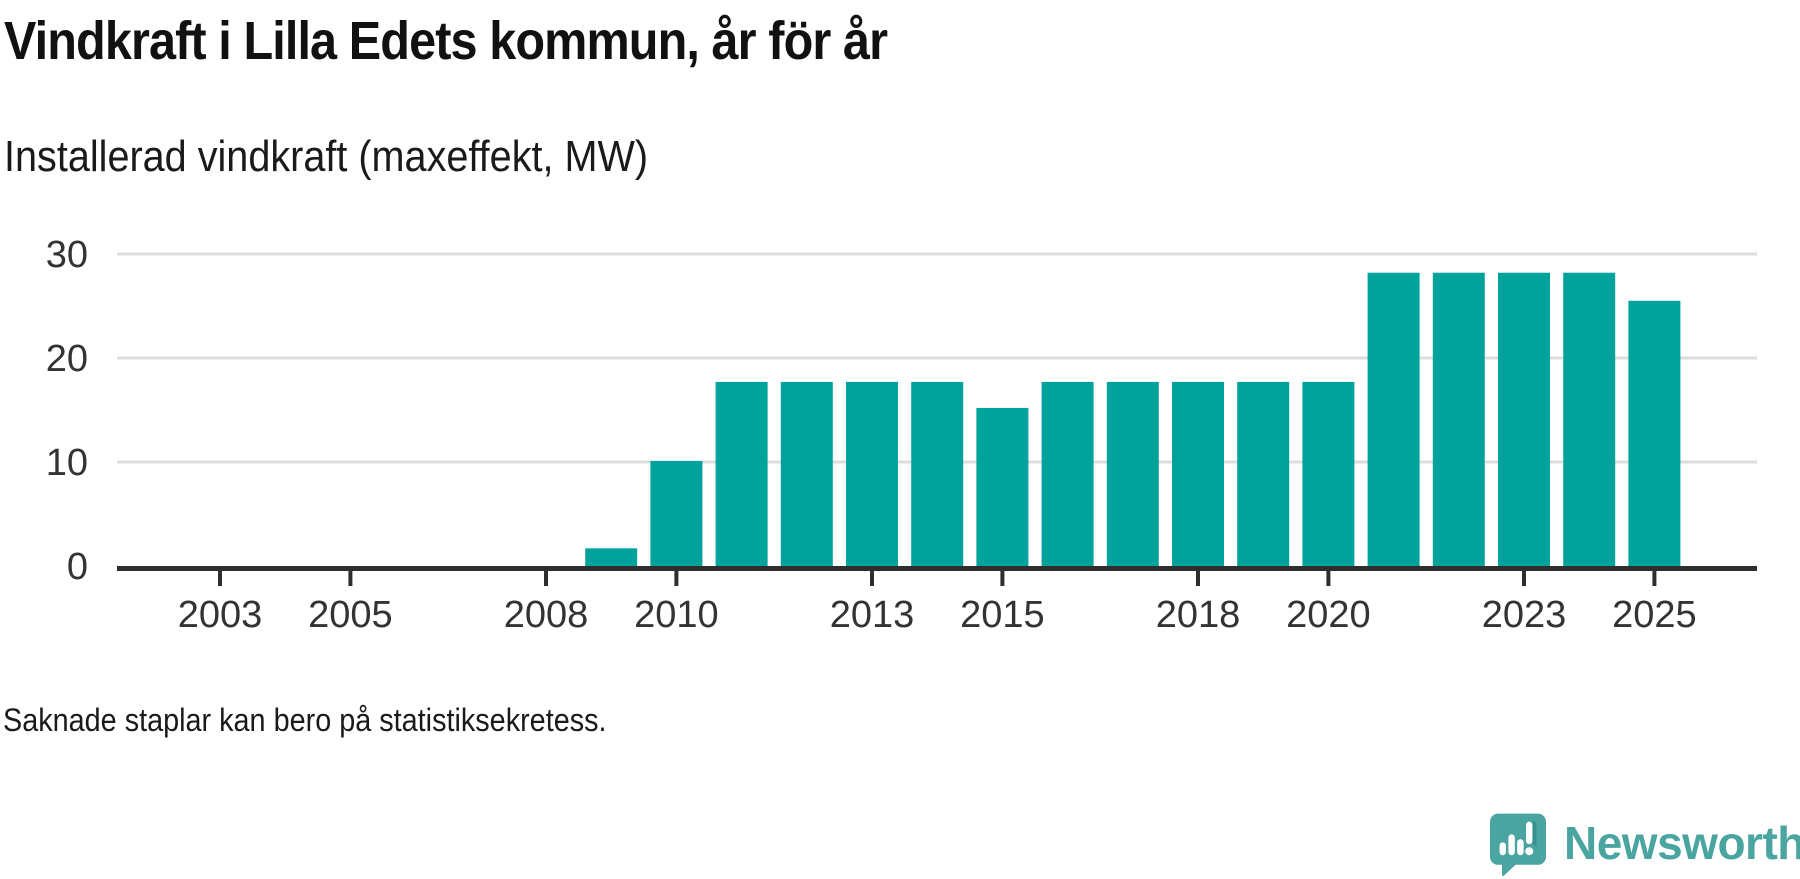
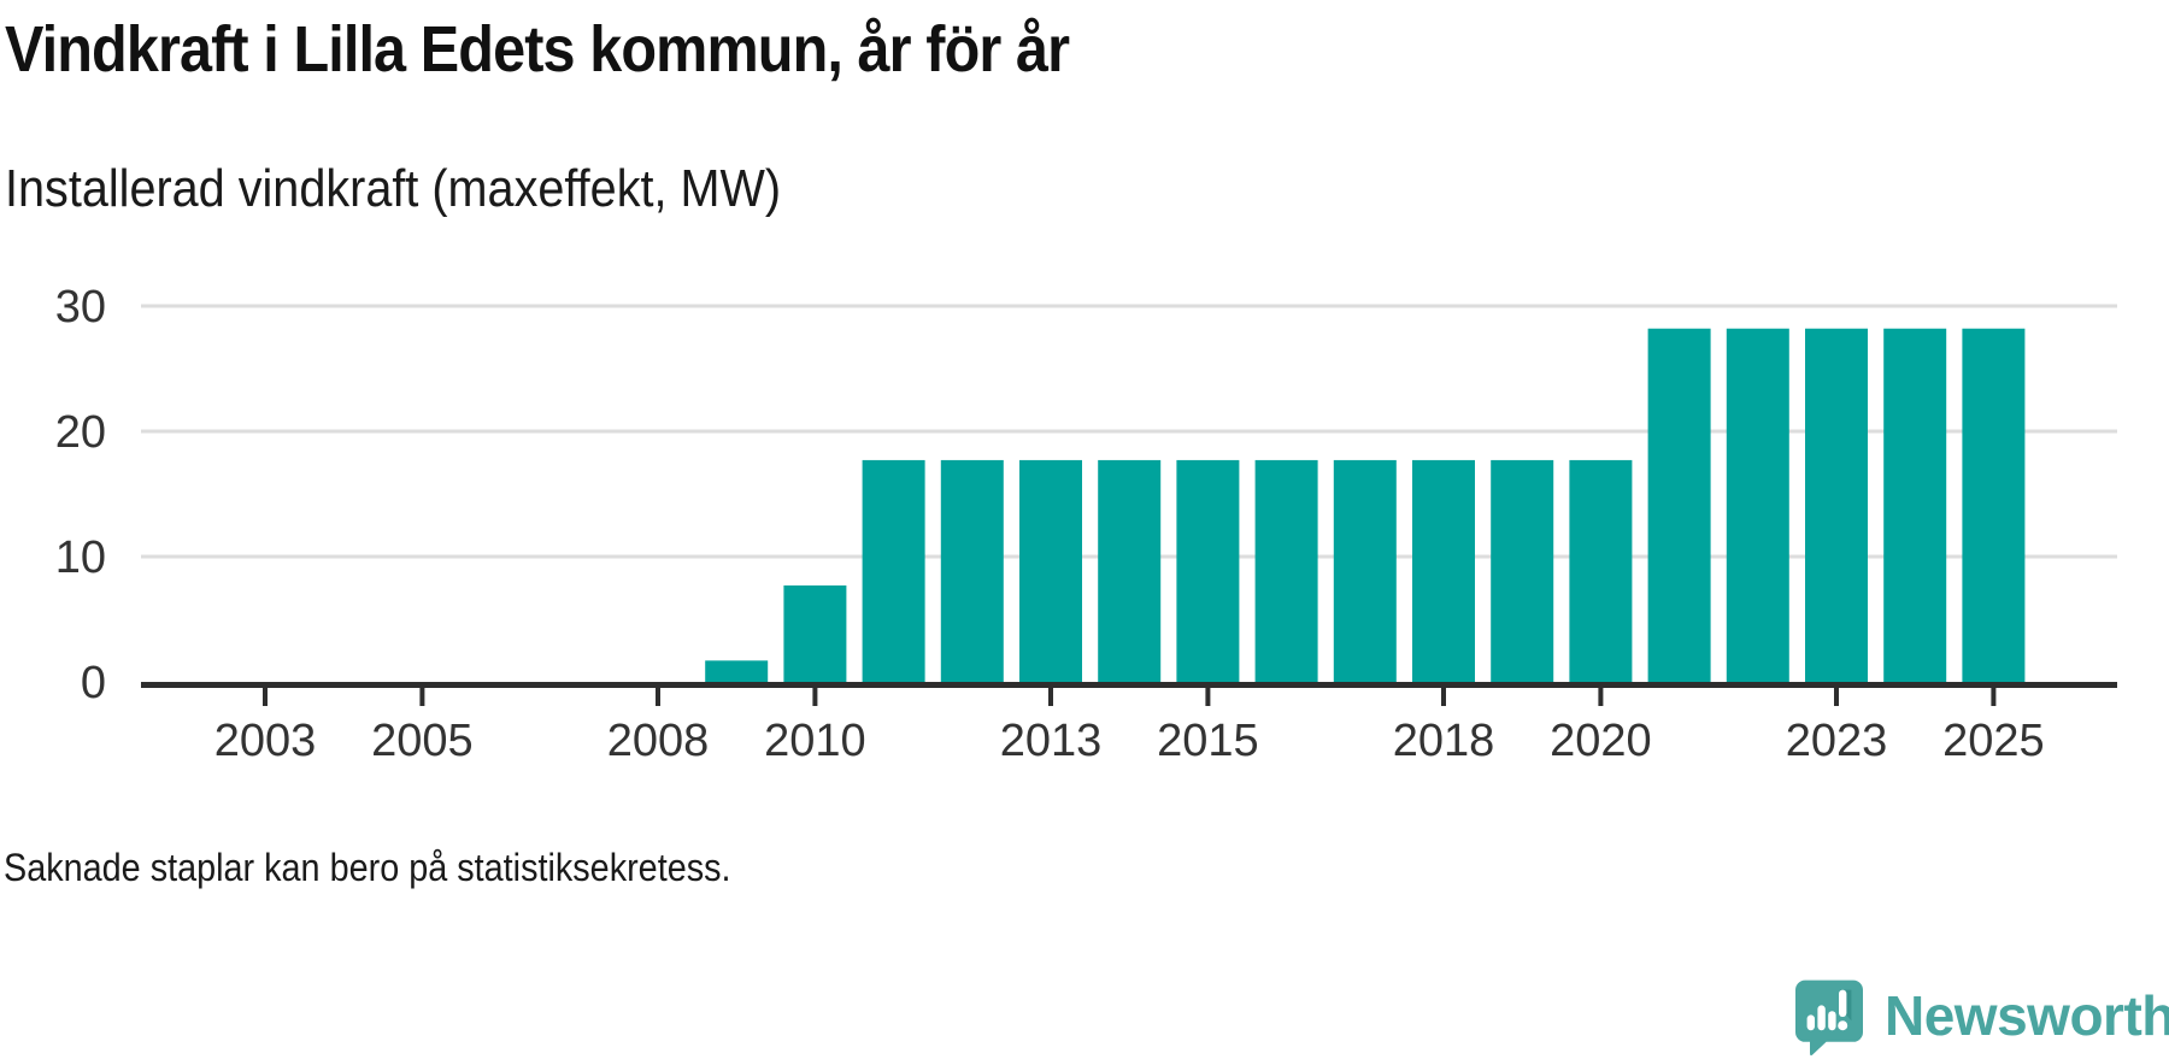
2010: 10.1 -> 7.7
2015: 15.2 -> 17.7
2025: 25.5 -> 28.2
